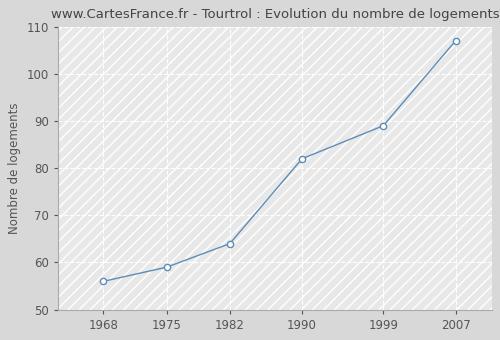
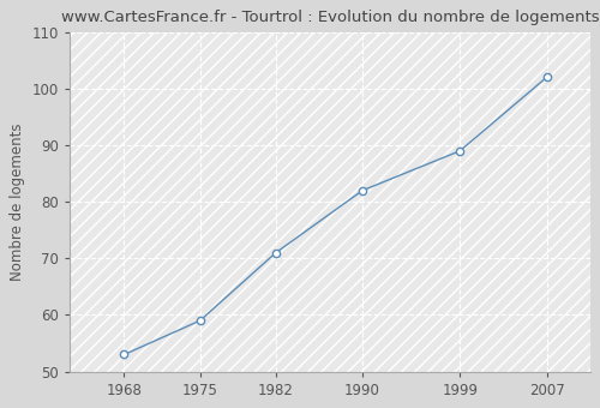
1968: 56 -> 53
1982: 64 -> 71
2007: 107 -> 102
